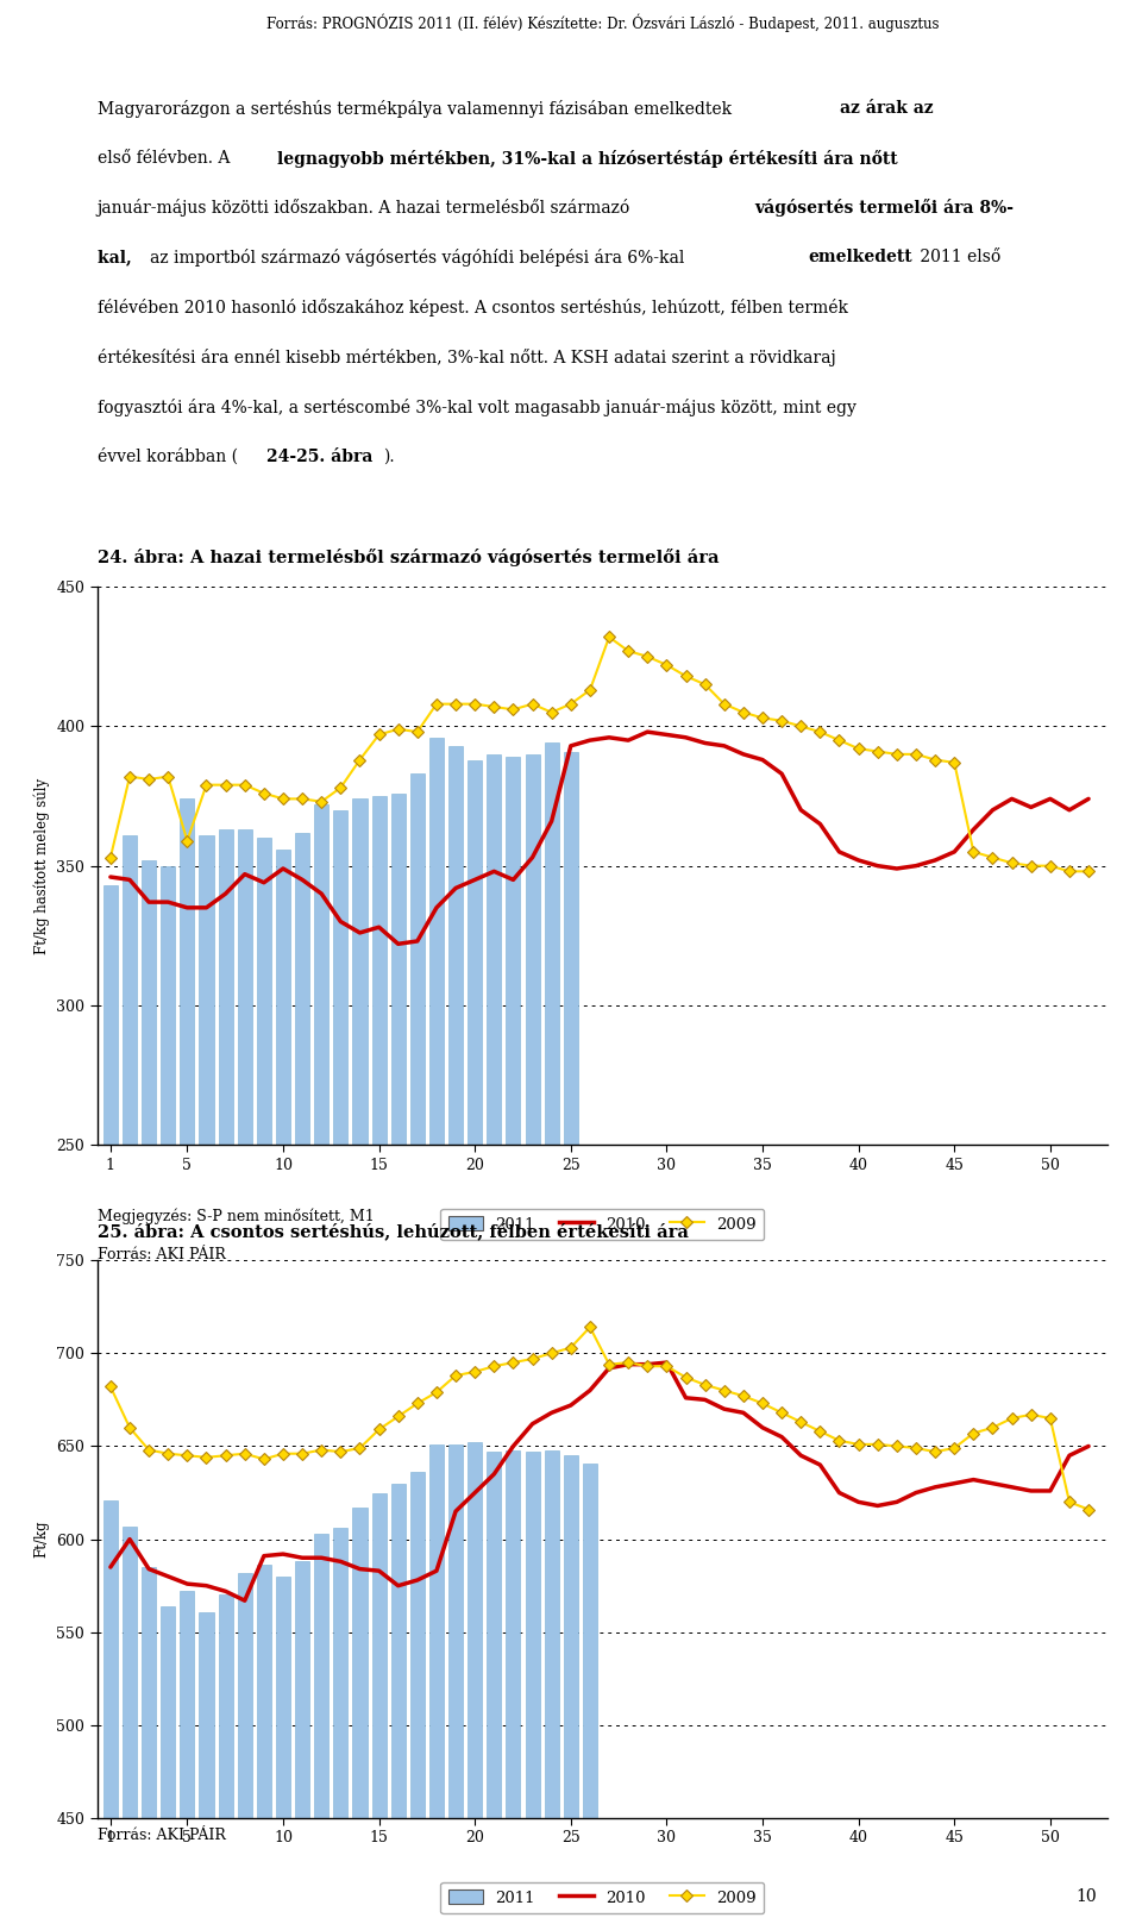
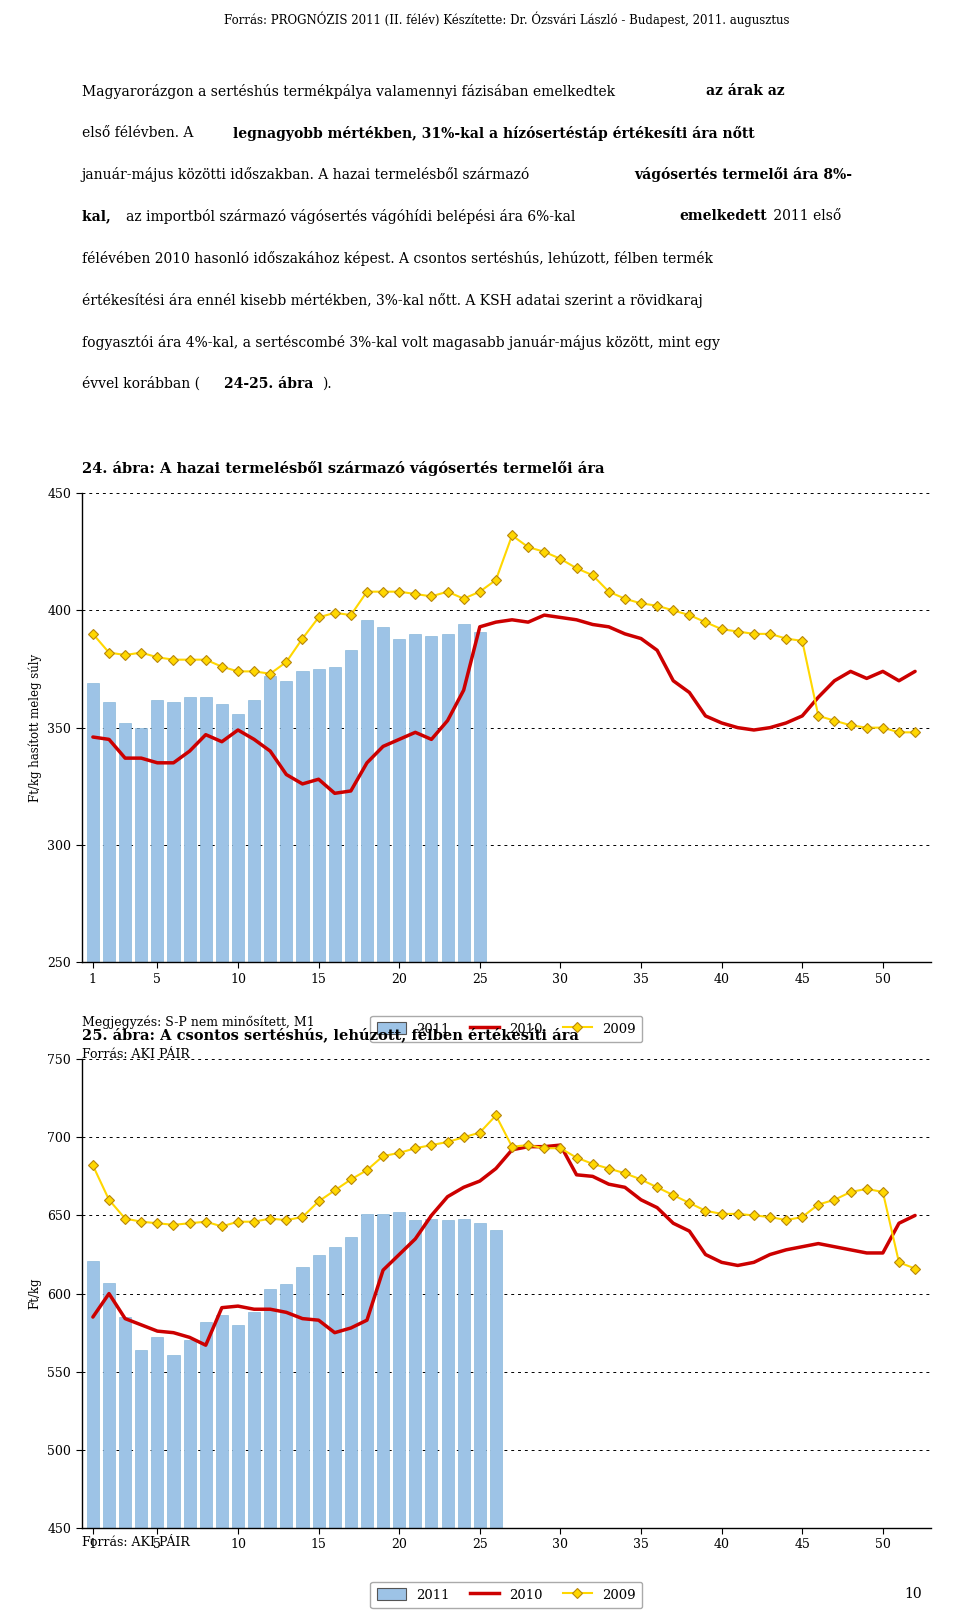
2011/1: 343 -> 369
2009/1: 353 -> 390
2011/5: 374 -> 362
2009/5: 359 -> 380
